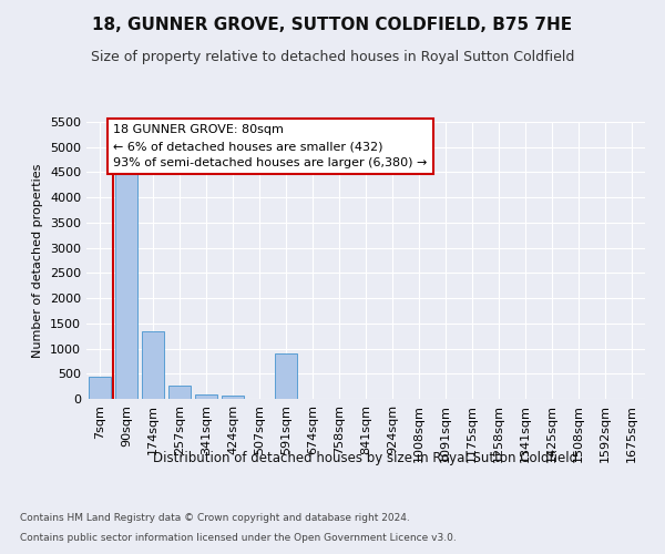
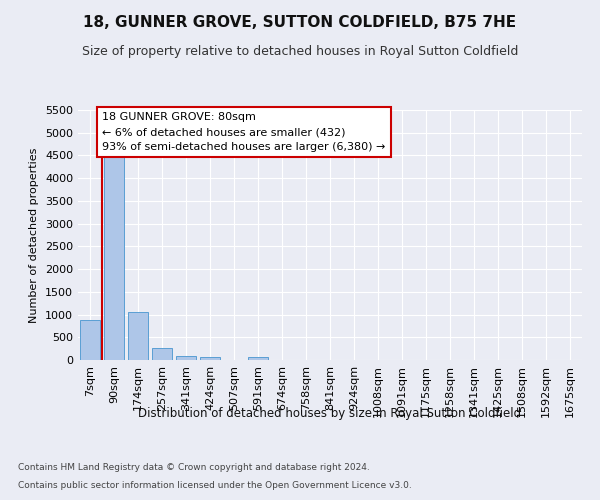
7sqm: 450 -> 880
174sqm: 1350 -> 1060
591sqm: 900 -> 60
